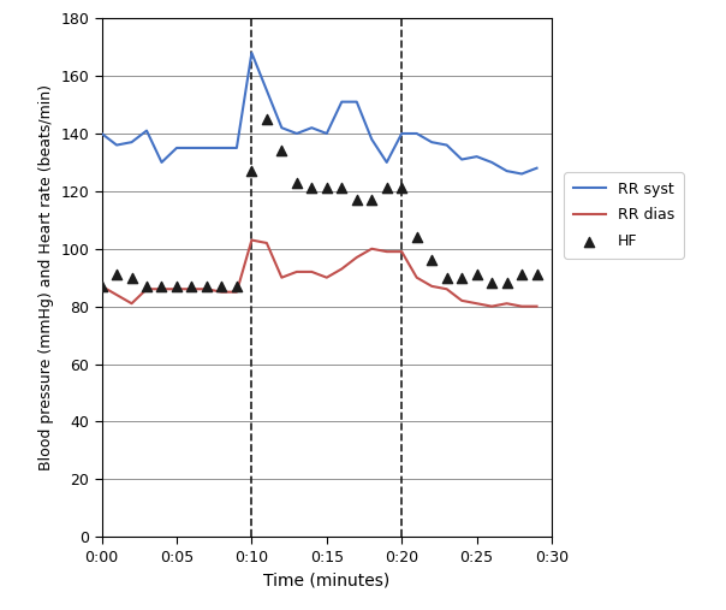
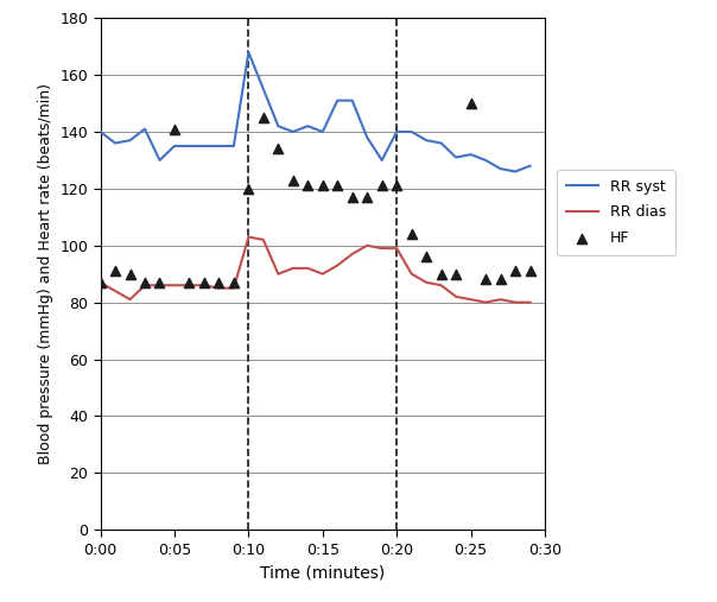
HF/0:05: 87 -> 141
HF/0:10: 127 -> 120
HF/0:25: 91 -> 150
